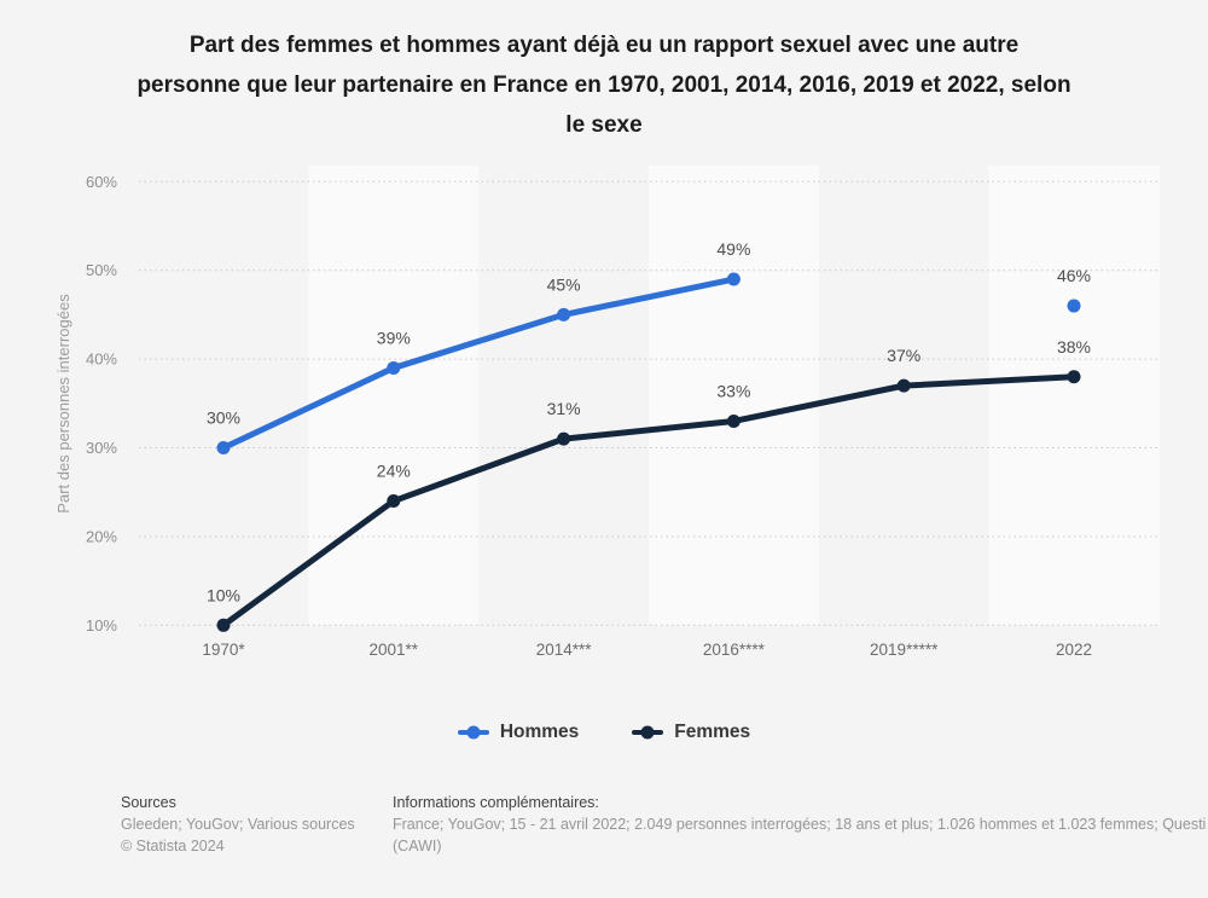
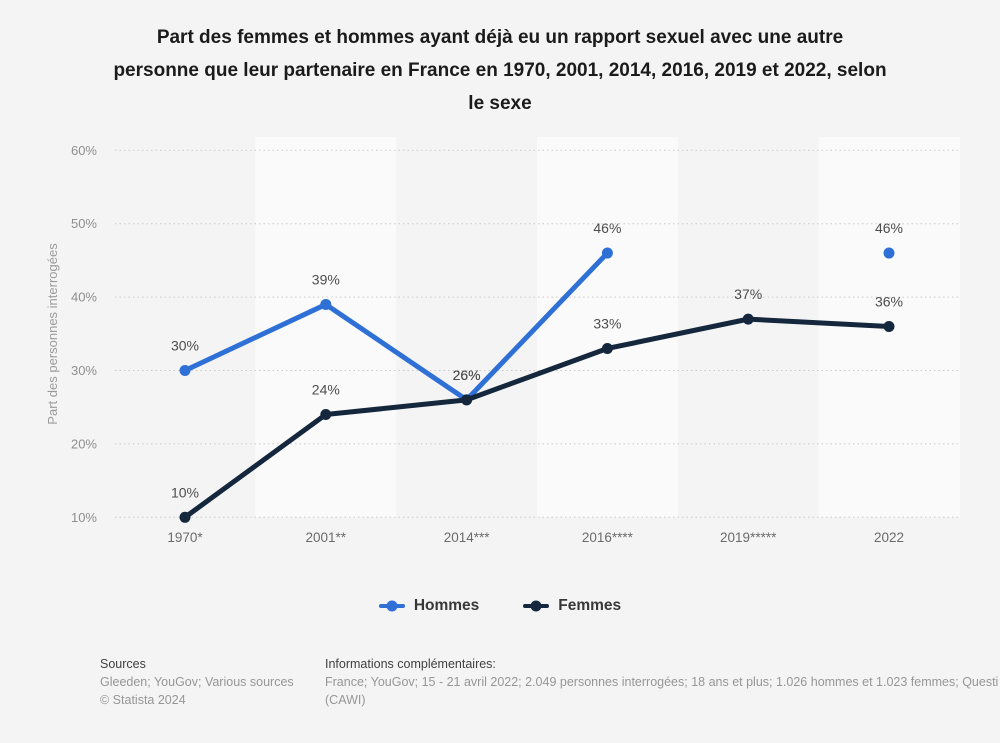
Hommes/2014***: 45% -> 26%
Femmes/2014***: 31% -> 26%
Hommes/2016****: 49% -> 46%
Femmes/2022: 38% -> 36%
